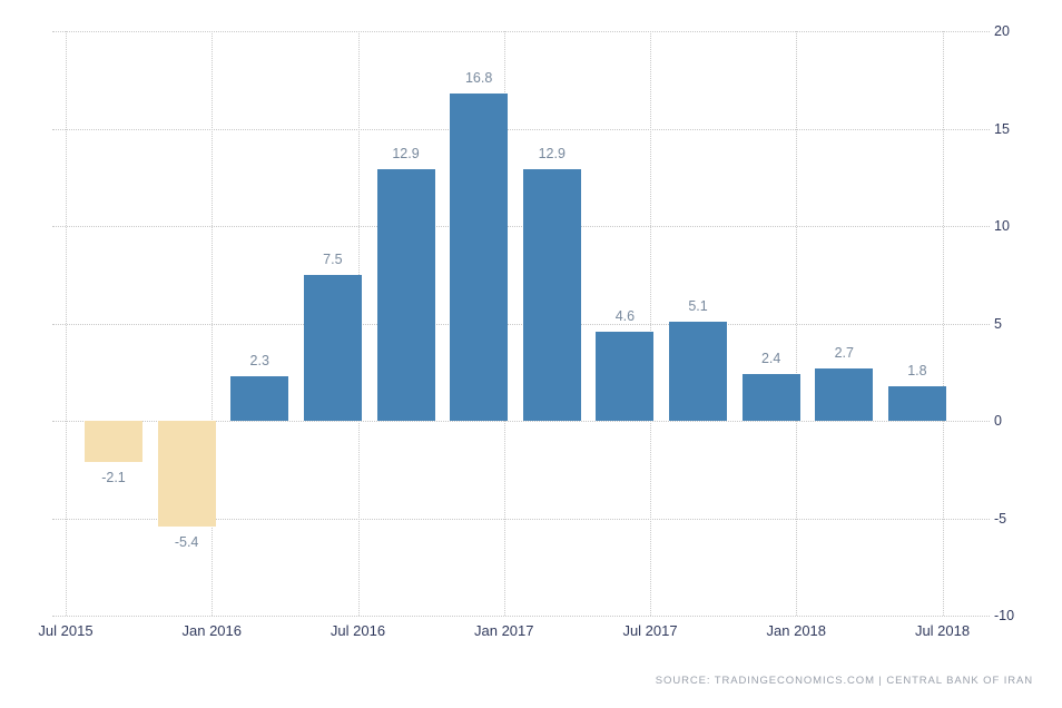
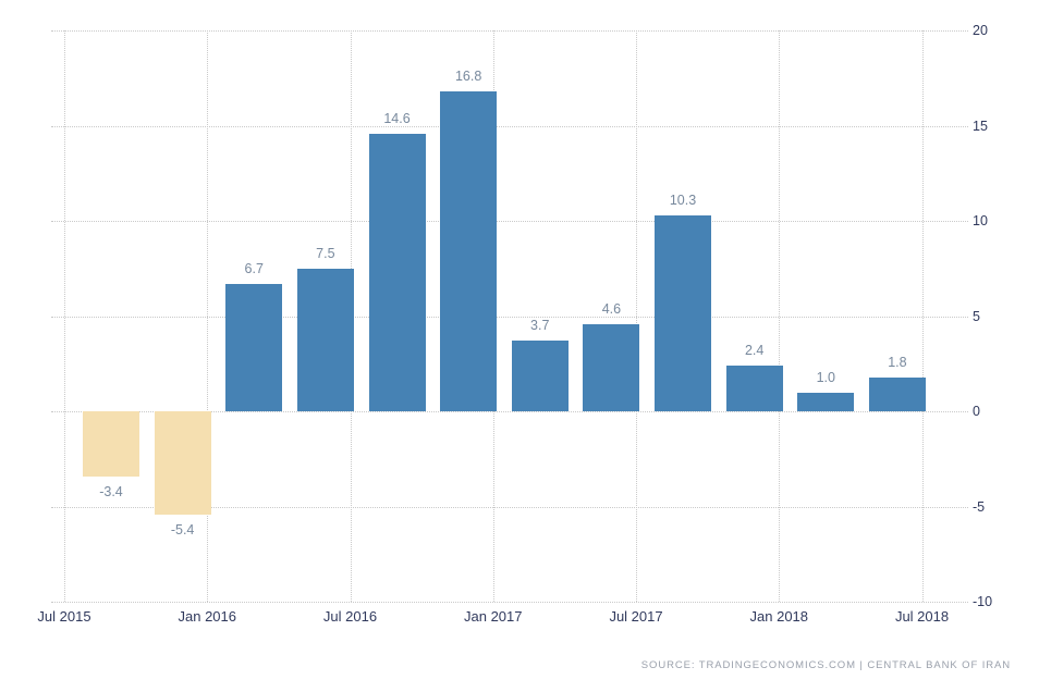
Jul 2015: -2.1 -> -3.4
Jan 2016: 2.3 -> 6.7
Jul 2016: 12.9 -> 14.6
Jan 2017: 12.9 -> 3.7
Jul 2017: 5.1 -> 10.3
Jan 2018: 2.7 -> 1.0
